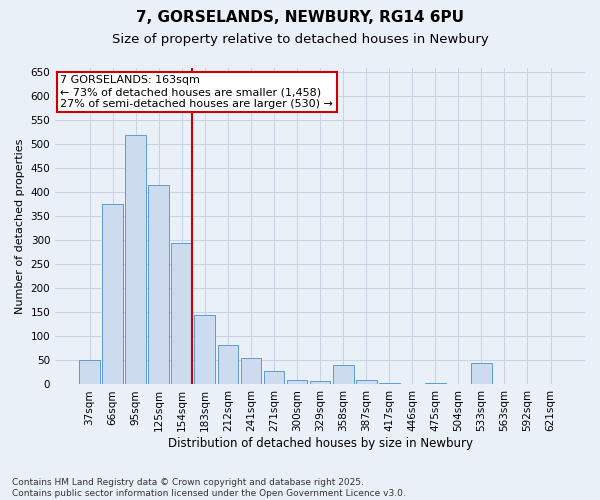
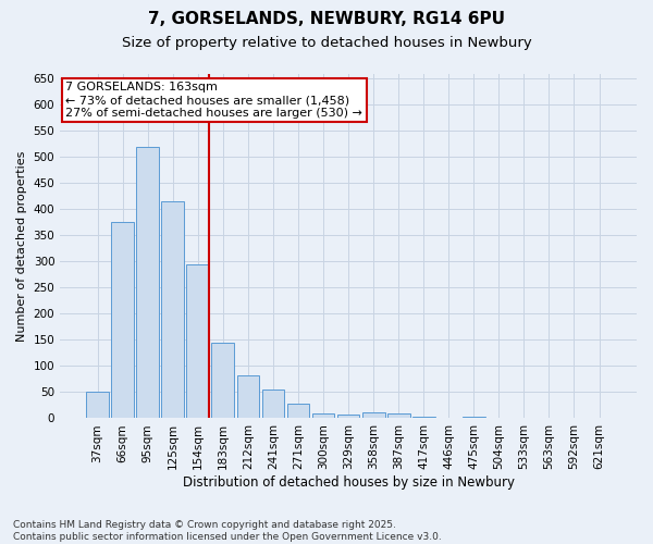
358sqm: 40 -> 11
533sqm: 45 -> 1
